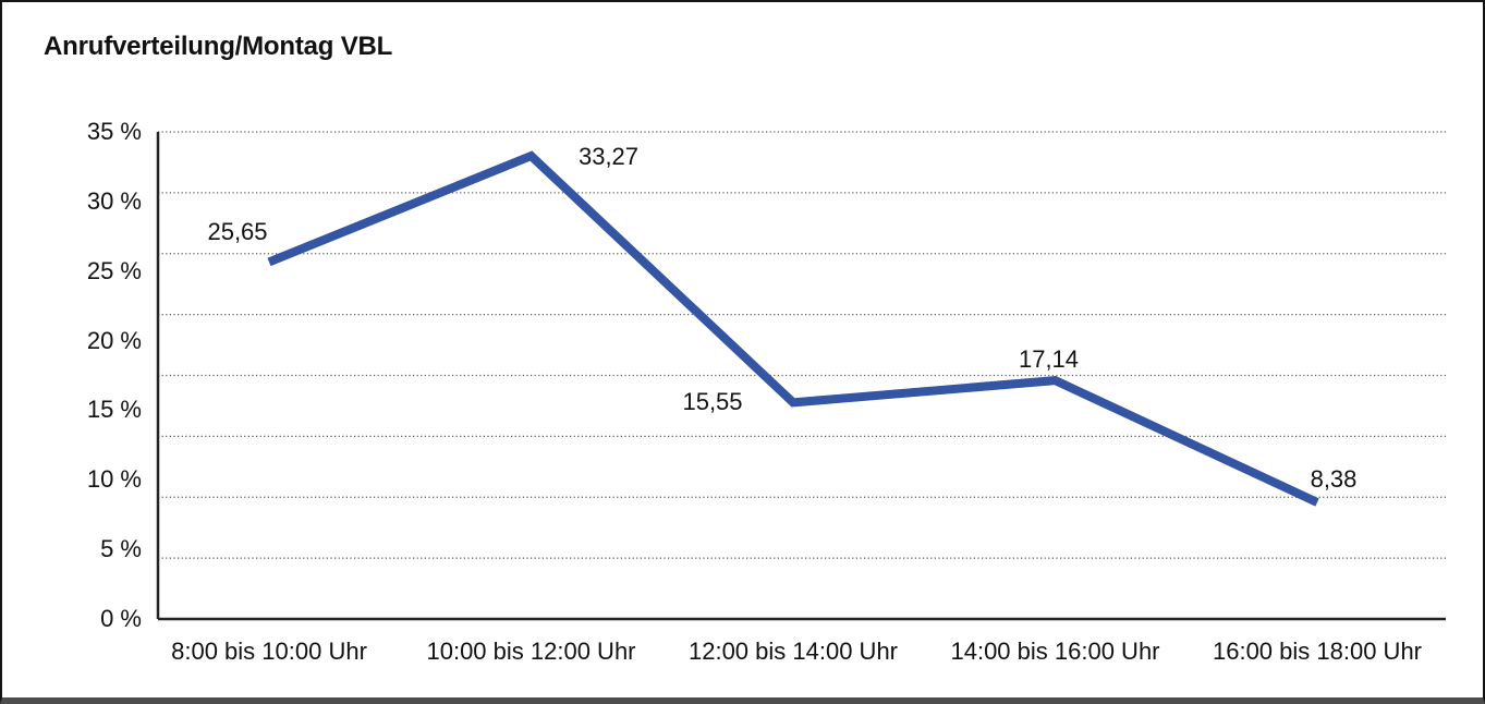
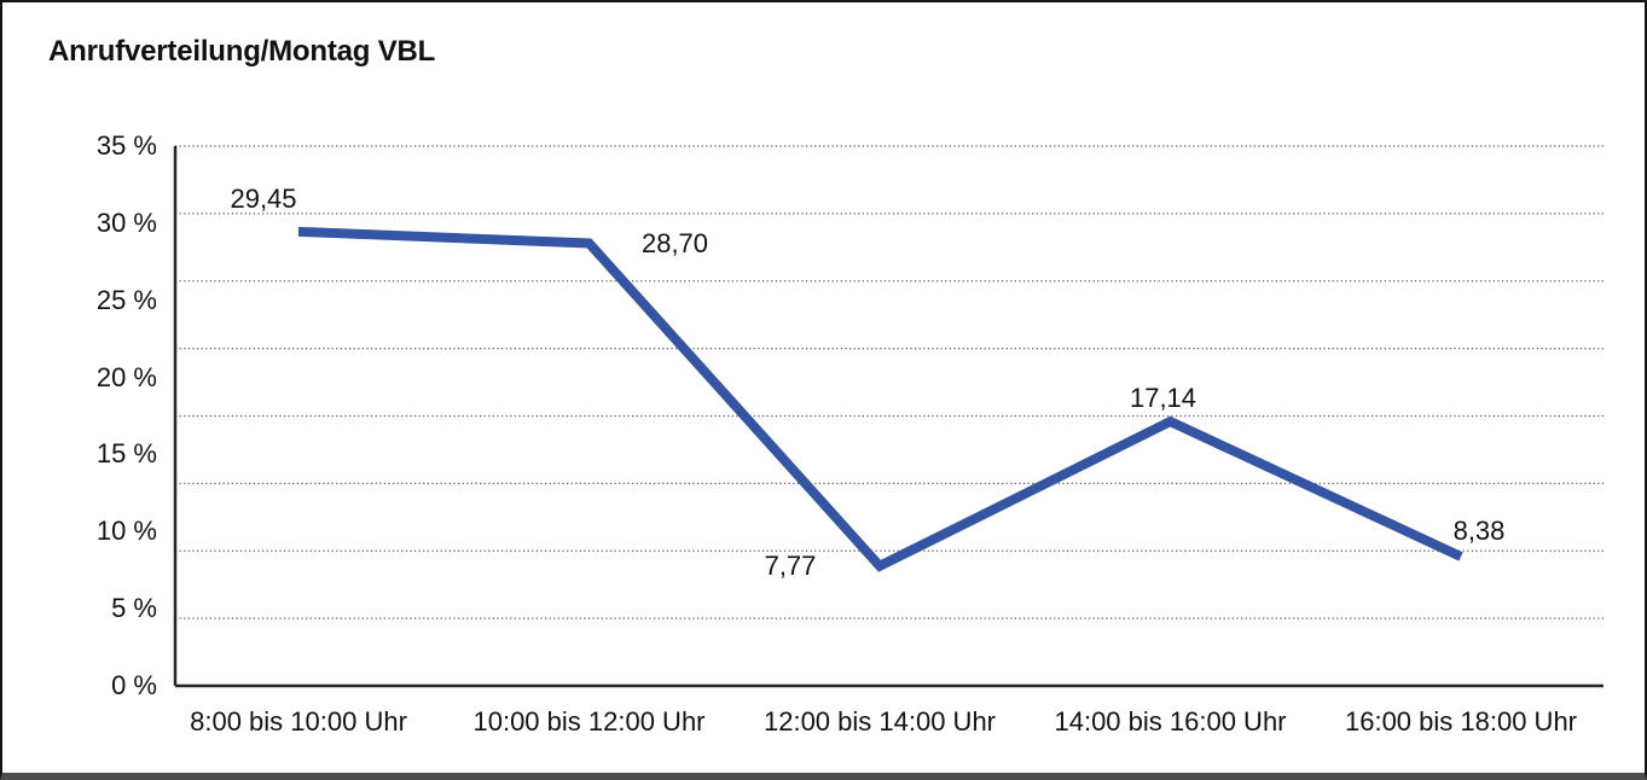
8:00 bis 10:00 Uhr: 25,65 -> 29,45
10:00 bis 12:00 Uhr: 33,27 -> 28,70
12:00 bis 14:00 Uhr: 15,55 -> 7,77
